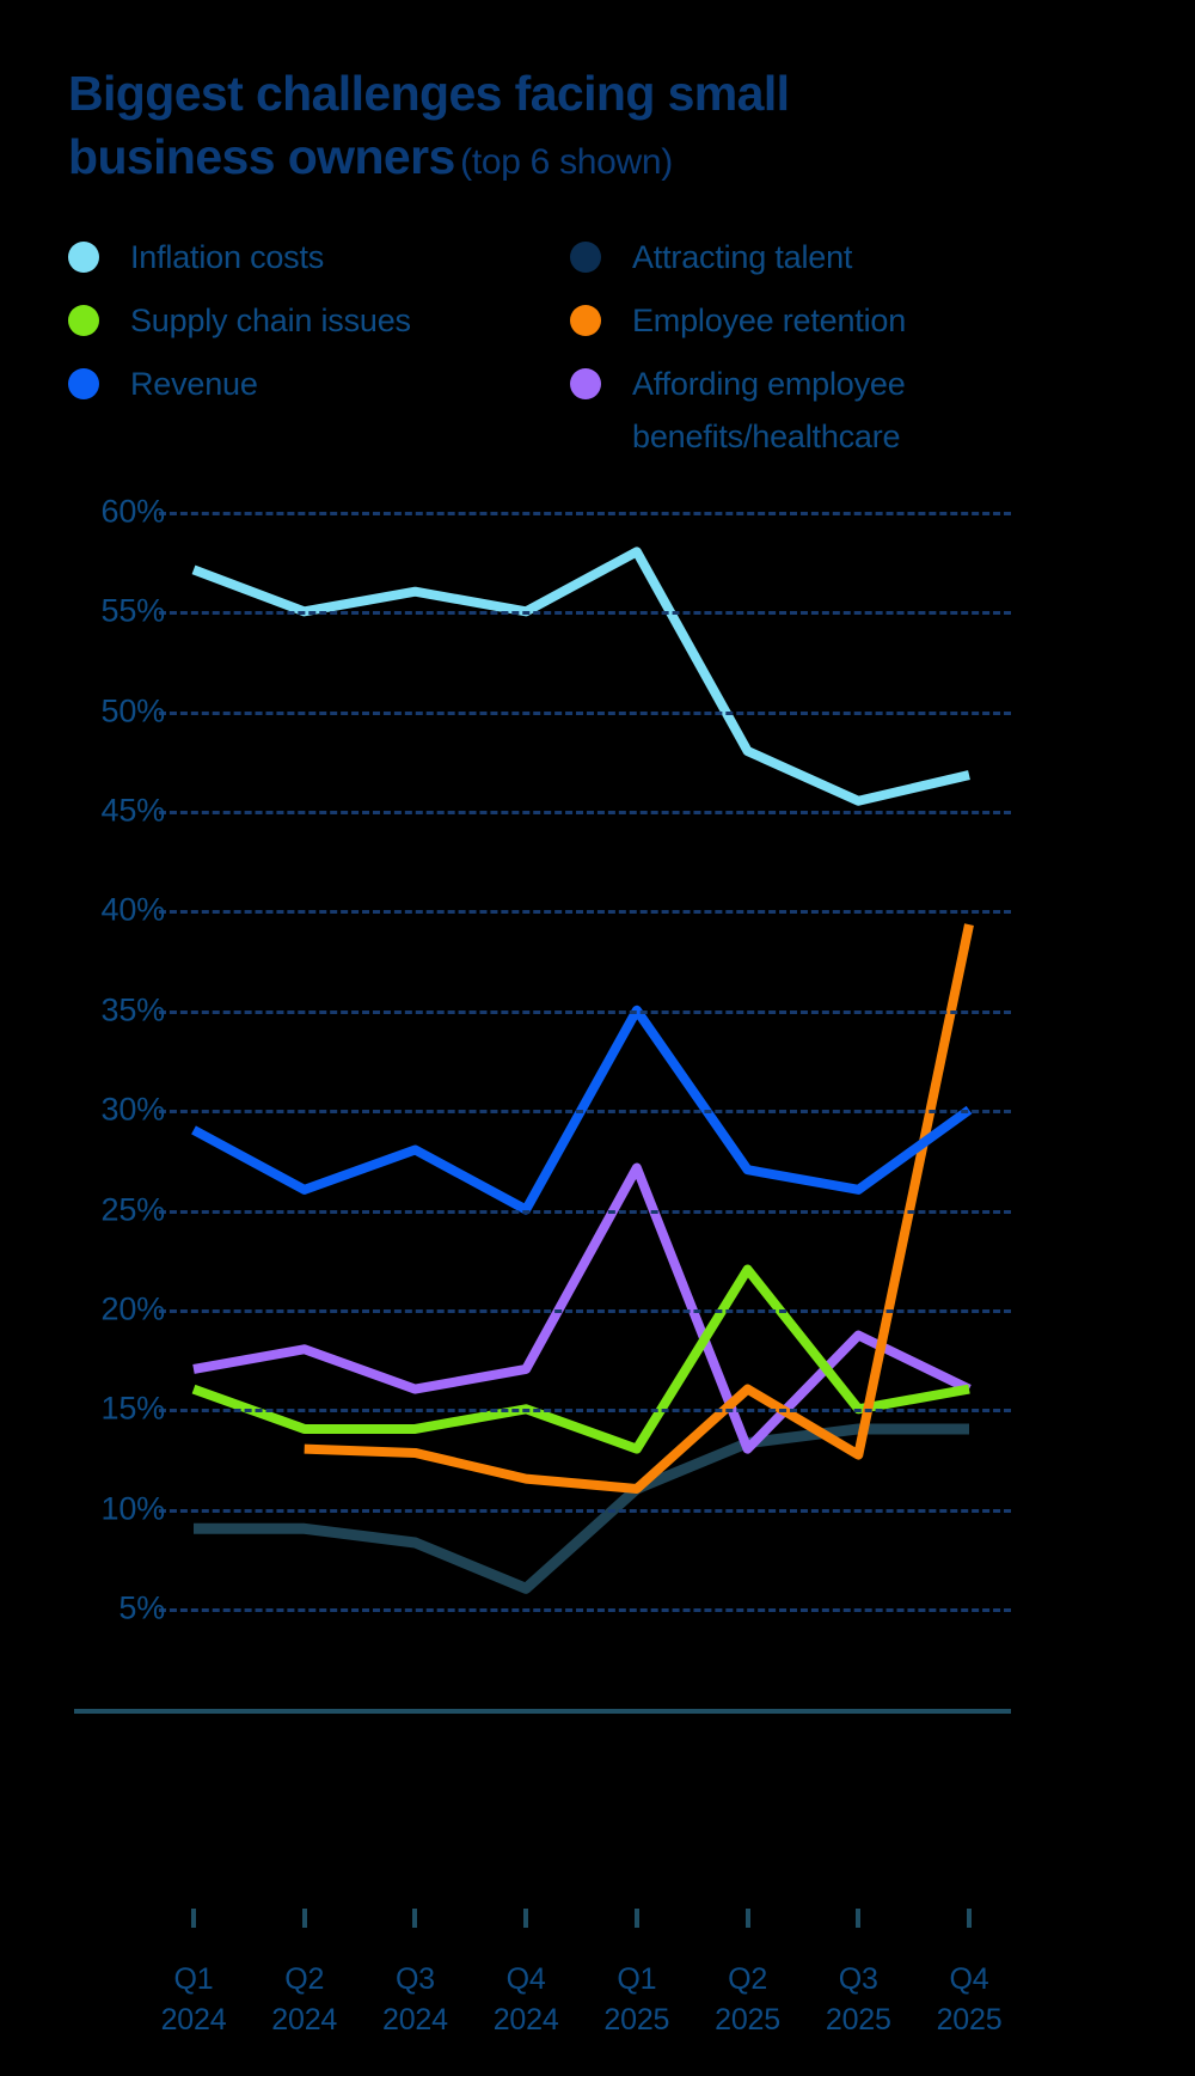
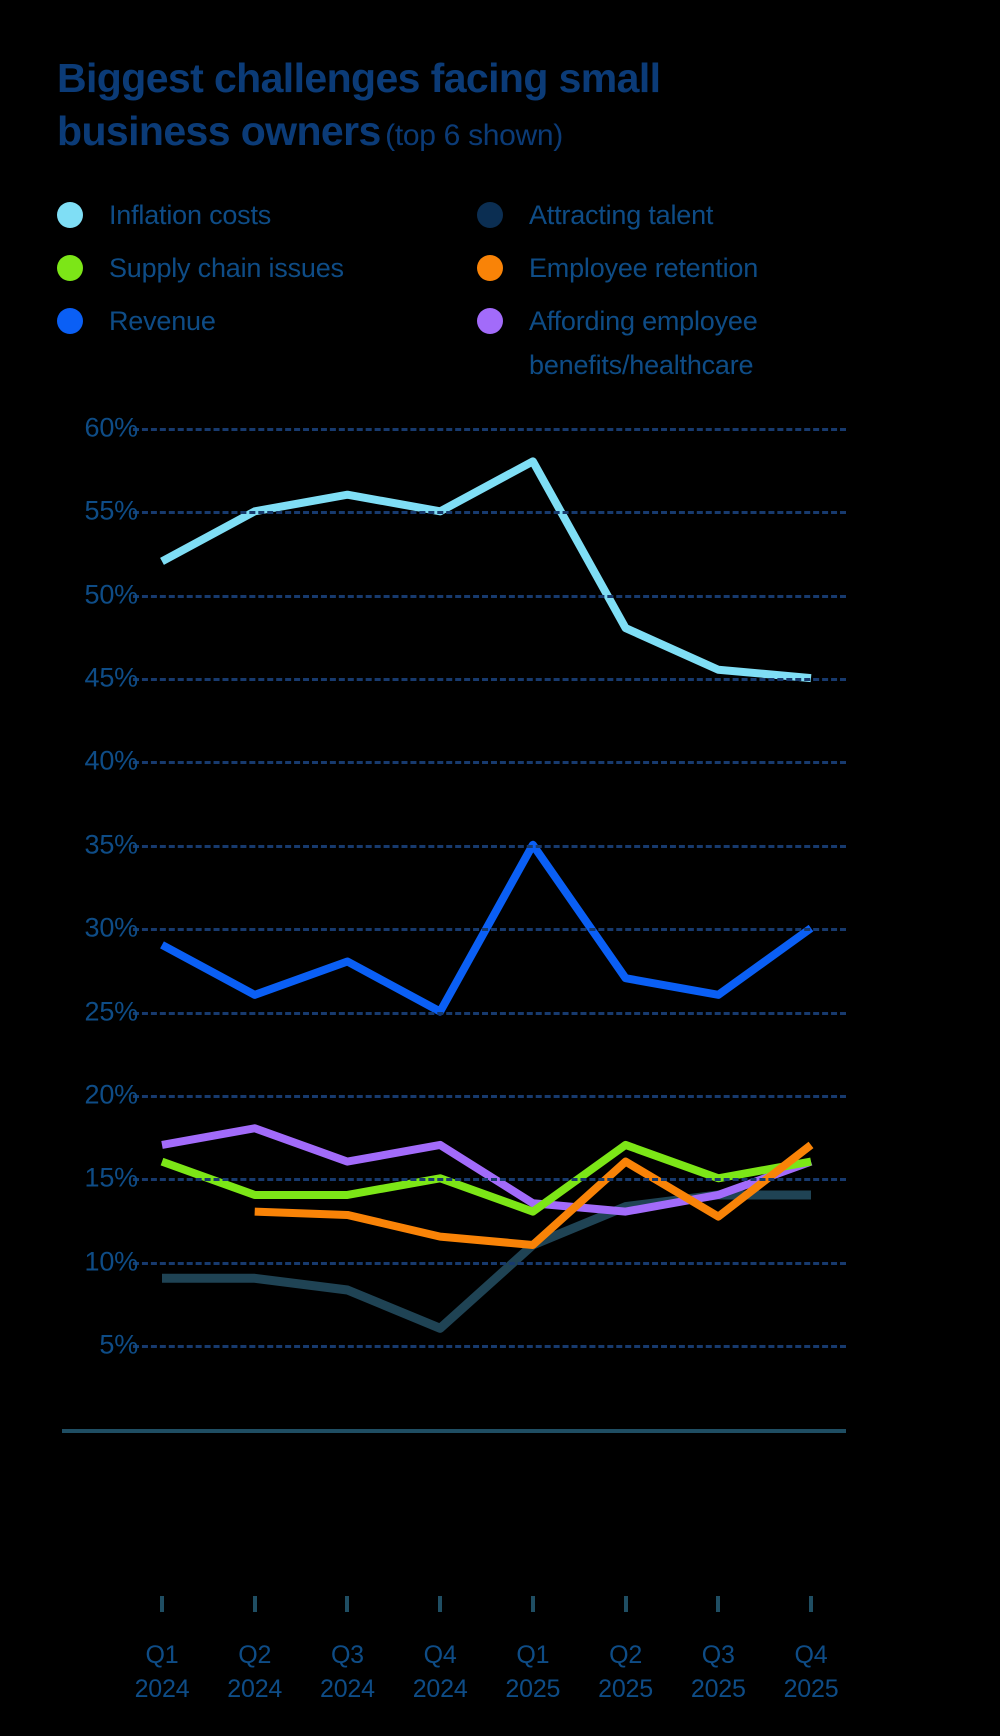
Inflation costs/Q1 2024: 57.1% -> 52.0%
Affording employee benefits/healthcare/Q1 2025: 27.1% -> 13.5%
Supply chain issues/Q2 2025: 22% -> 17%
Affording employee benefits/healthcare/Q3 2025: 18.7% -> 14.0%
Inflation costs/Q4 2025: 46.8% -> 45.0%
Employee retention/Q4 2025: 39.3% -> 17.0%
